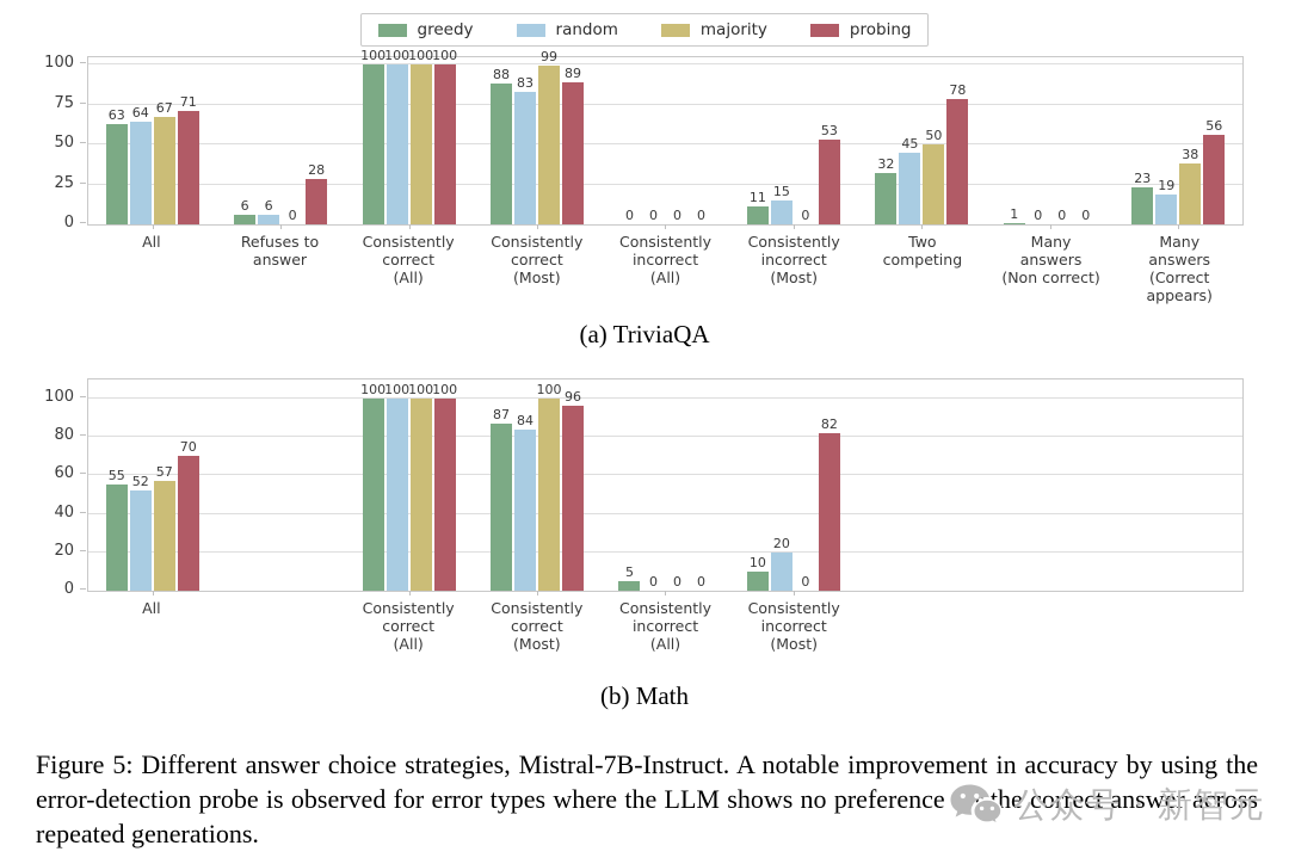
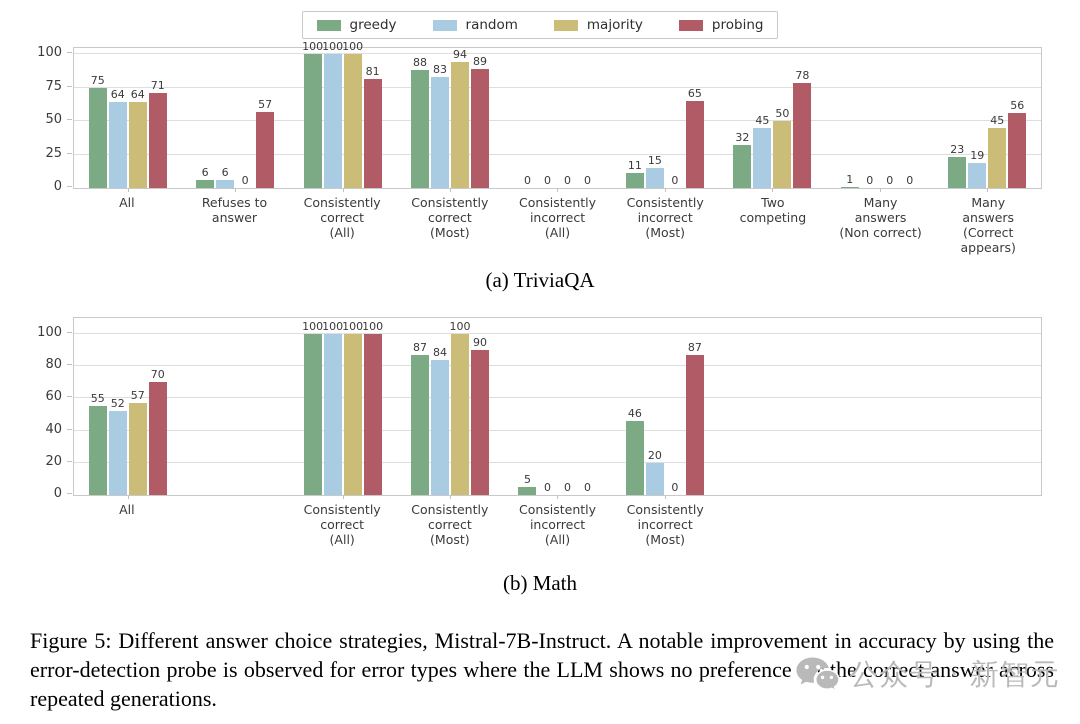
(a) TriviaQA/greedy/All: 63 -> 75
(a) TriviaQA/majority/All: 67 -> 64
(a) TriviaQA/probing/Refuses to answer: 28 -> 57
(a) TriviaQA/probing/Consistently correct (All): 100 -> 81
(a) TriviaQA/majority/Consistently correct (Most): 99 -> 94
(a) TriviaQA/probing/Consistently incorrect (Most): 53 -> 65
(a) TriviaQA/majority/Many answers (Correct appears): 38 -> 45
(b) Math/probing/Consistently correct (Most): 96 -> 90
(b) Math/greedy/Consistently incorrect (Most): 10 -> 46
(b) Math/probing/Consistently incorrect (Most): 82 -> 87
